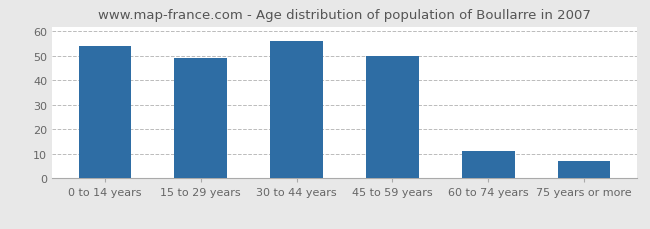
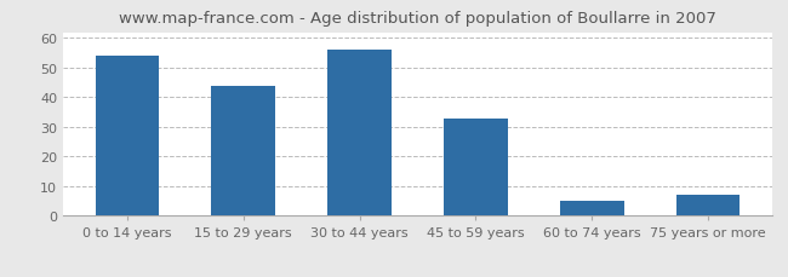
15 to 29 years: 49 -> 44
45 to 59 years: 50 -> 33
60 to 74 years: 11 -> 5
